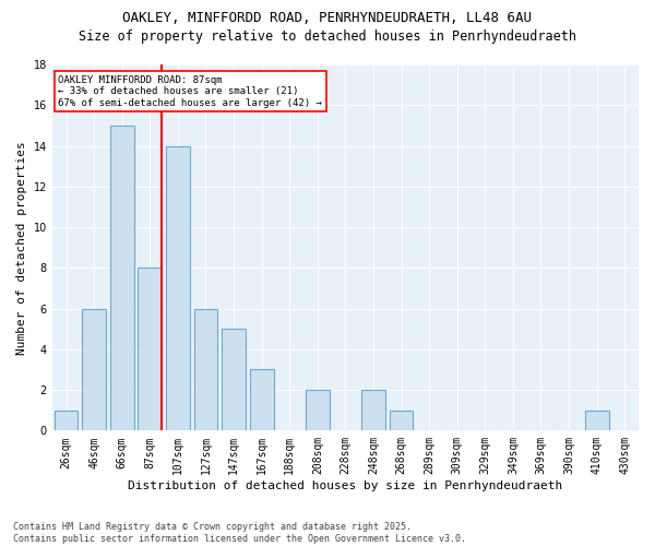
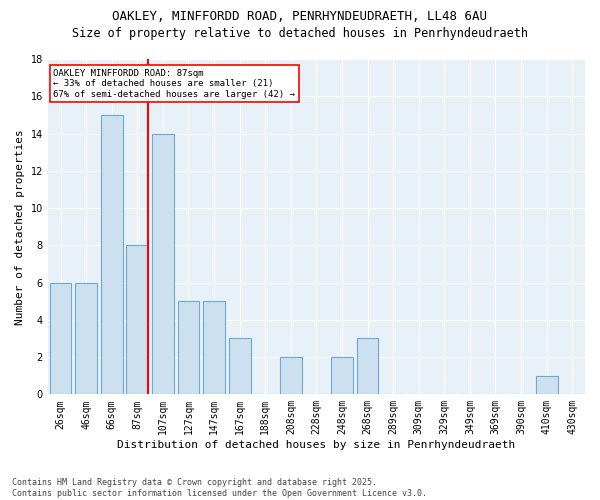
26sqm: 1 -> 6
127sqm: 6 -> 5
268sqm: 1 -> 3
